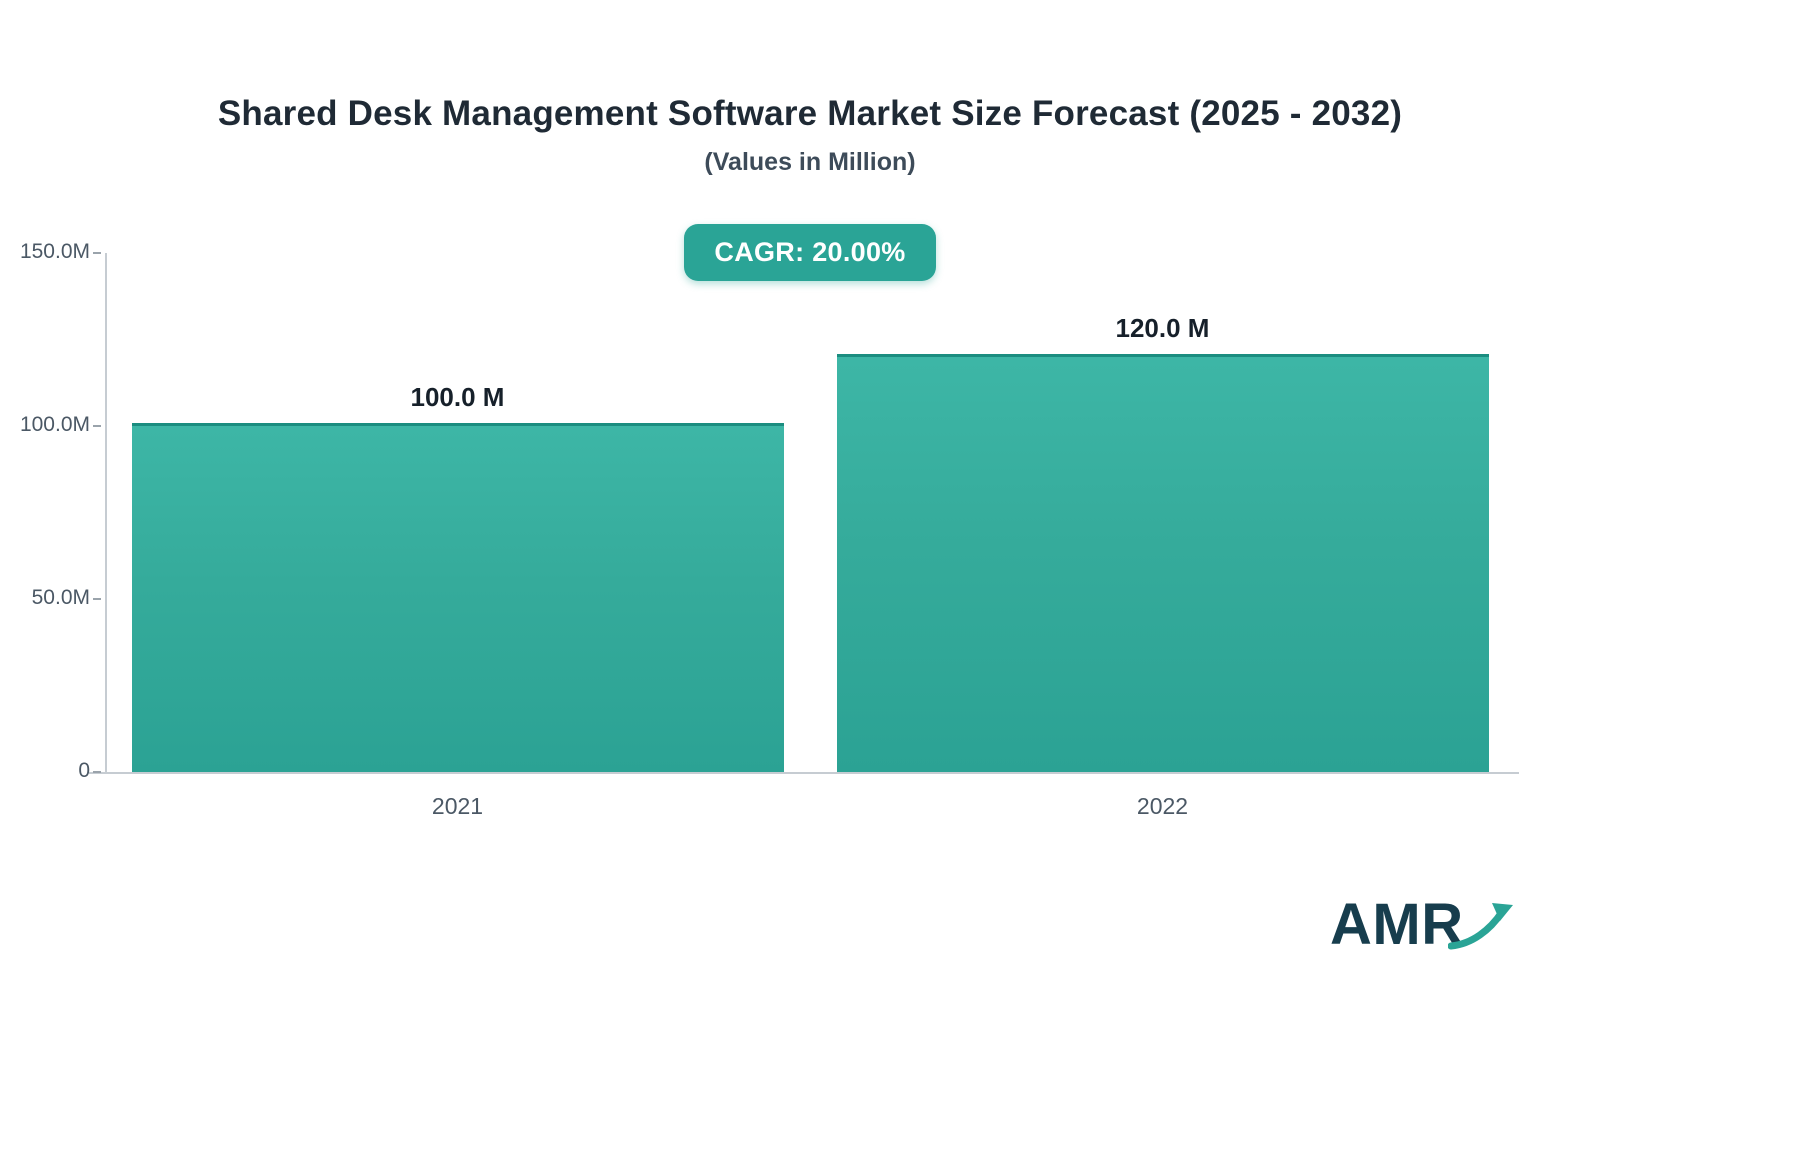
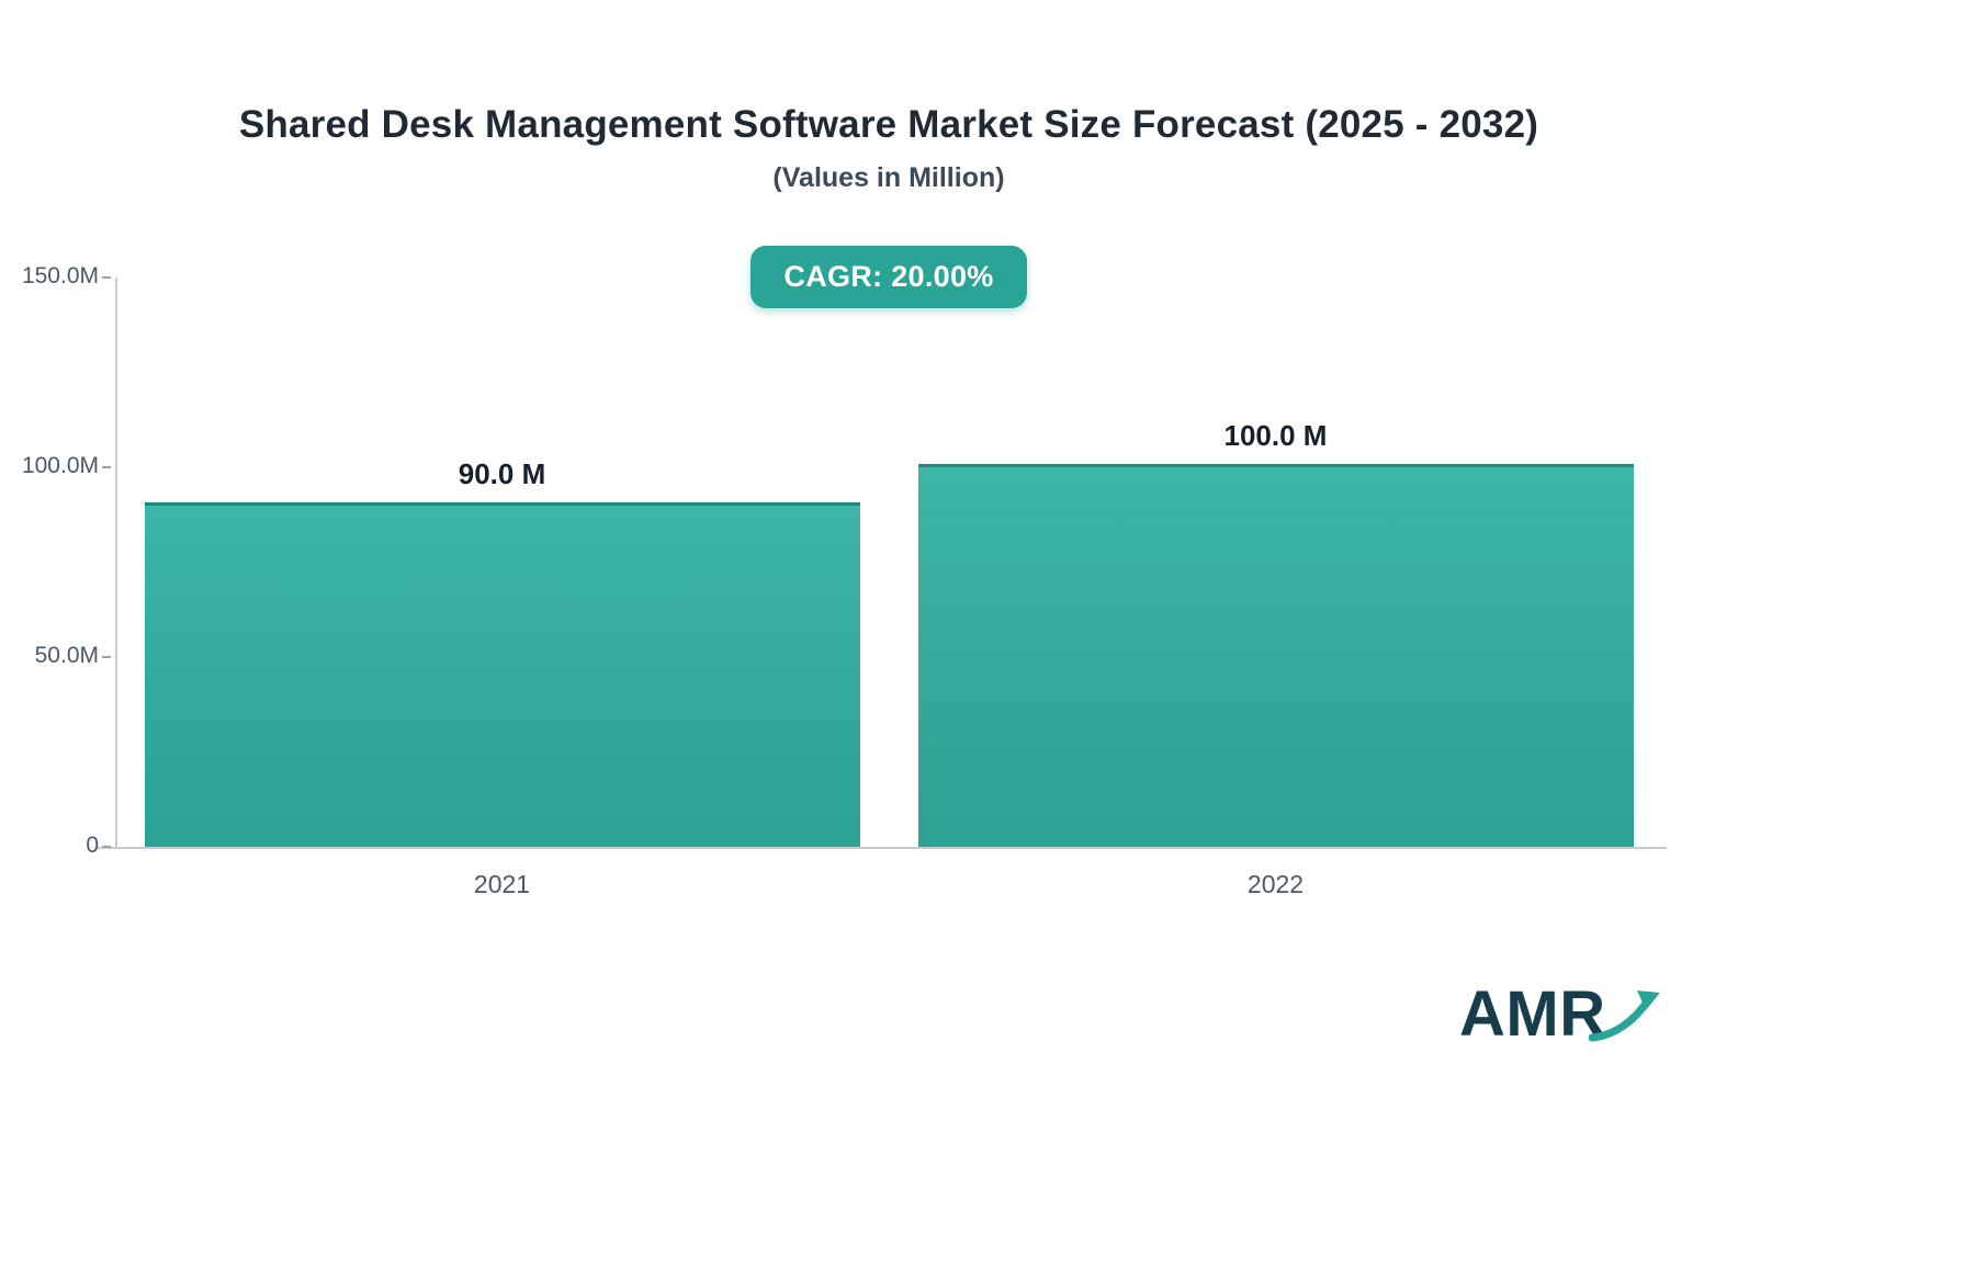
2021: 100.0 -> 90.0
2022: 120.0 -> 100.0
